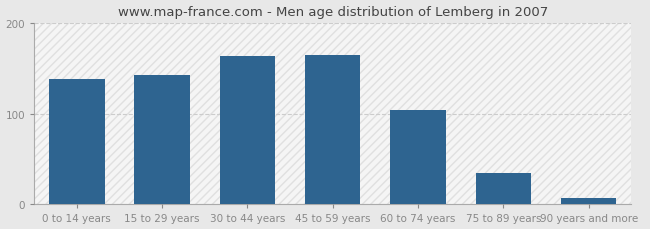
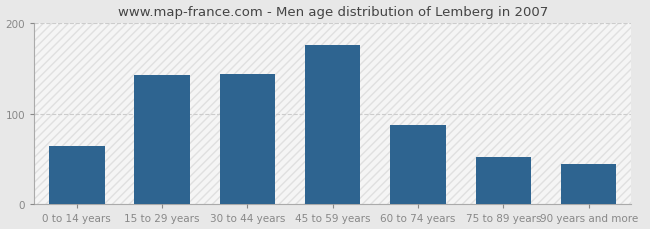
0 to 14 years: 138 -> 64
30 to 44 years: 163 -> 144
45 to 59 years: 165 -> 176
60 to 74 years: 104 -> 88
75 to 89 years: 35 -> 52
90 years and more: 7 -> 44
